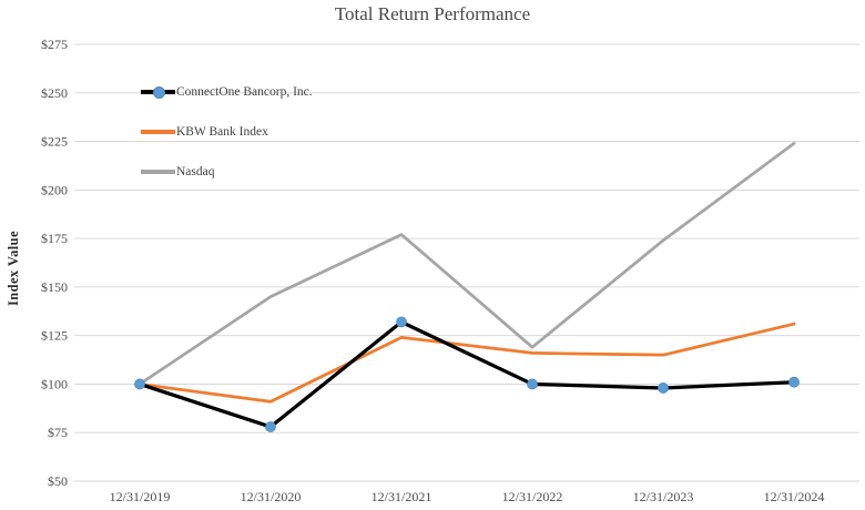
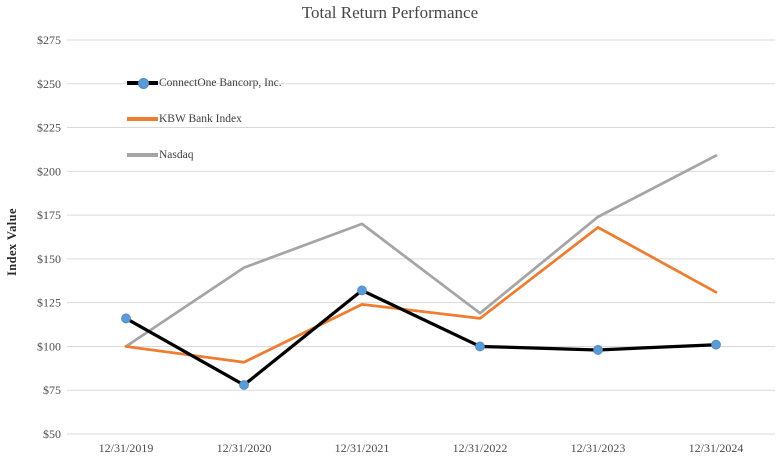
ConnectOne Bancorp, Inc./12/31/2019: $100 -> $116
Nasdaq/12/31/2021: $177 -> $170
KBW Bank Index/12/31/2023: $115 -> $168
Nasdaq/12/31/2024: $224 -> $209
